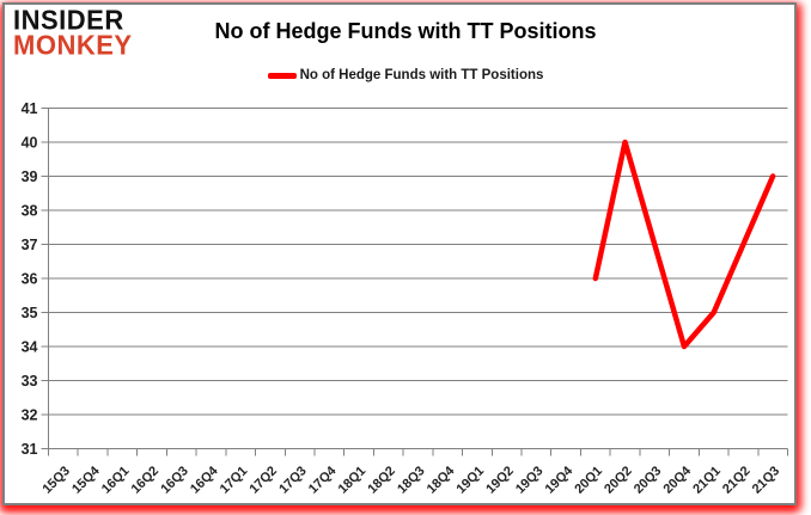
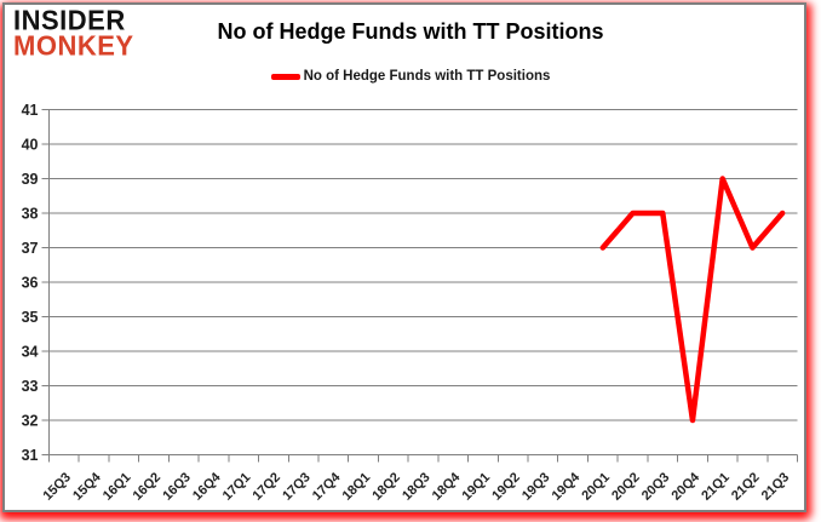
20Q1: 36 -> 37
20Q2: 40 -> 38
20Q3: 37 -> 38
20Q4: 34 -> 32
21Q1: 35 -> 39
21Q3: 39 -> 38
